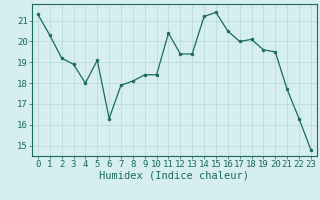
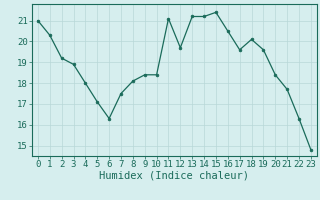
0: 21.3 -> 21.0
5: 19.1 -> 17.1
7: 17.9 -> 17.5
11: 20.4 -> 21.1
12: 19.4 -> 19.7
13: 19.4 -> 21.2
17: 20.0 -> 19.6
20: 19.5 -> 18.4
